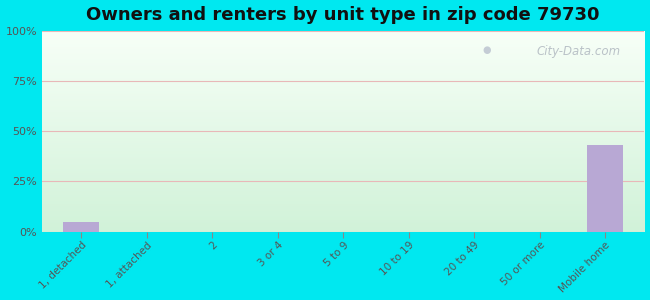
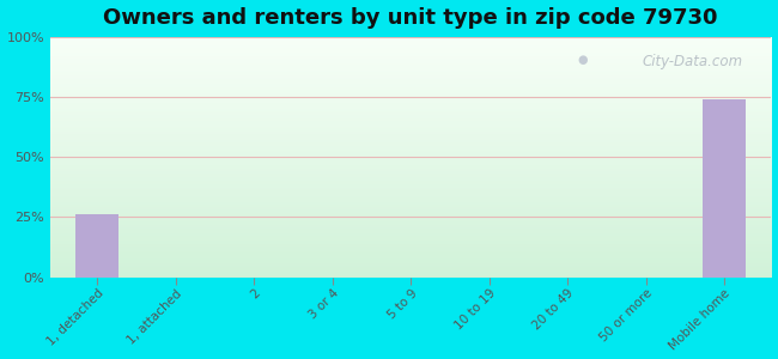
1, detached: 5% -> 26%
Mobile home: 43% -> 74%
